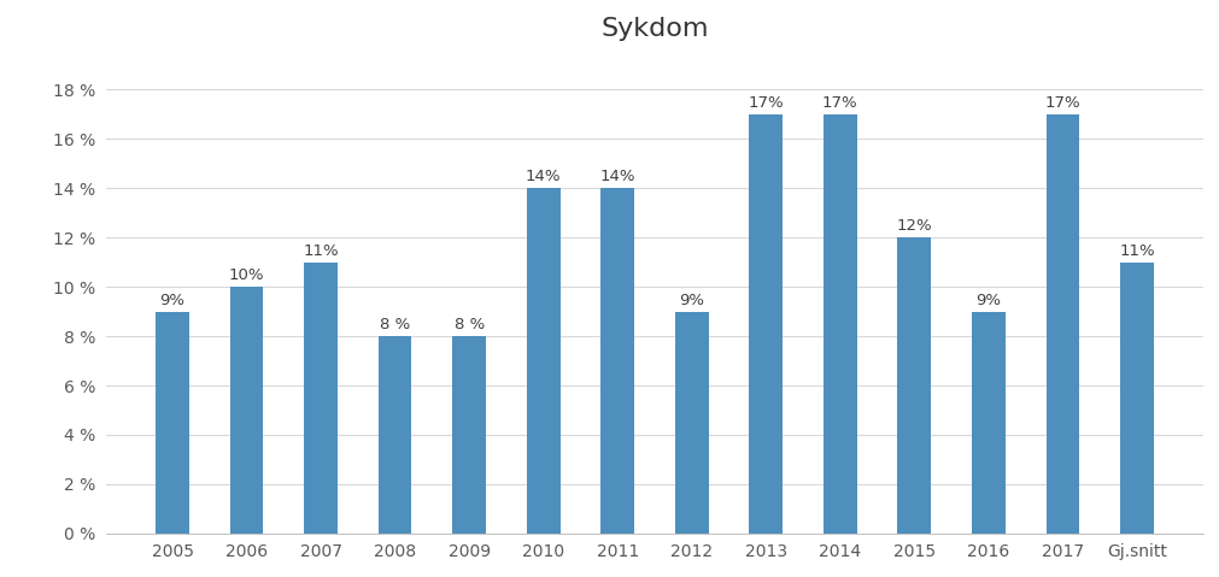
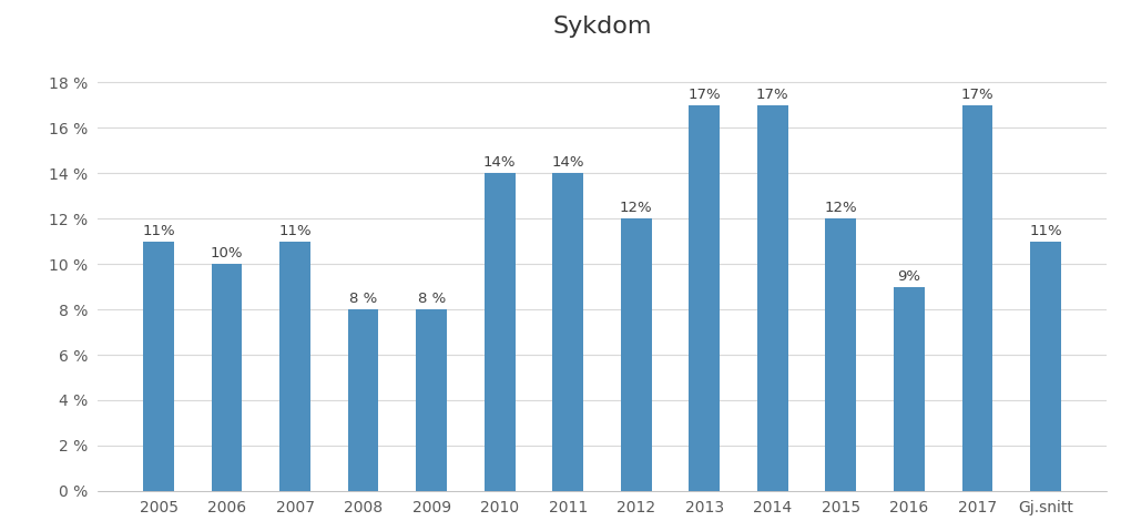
2005: 9% -> 11%
2012: 9% -> 12%
